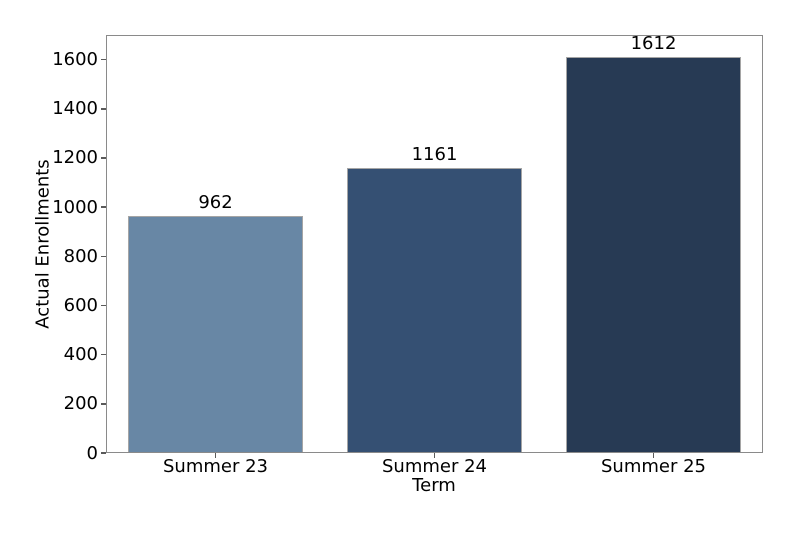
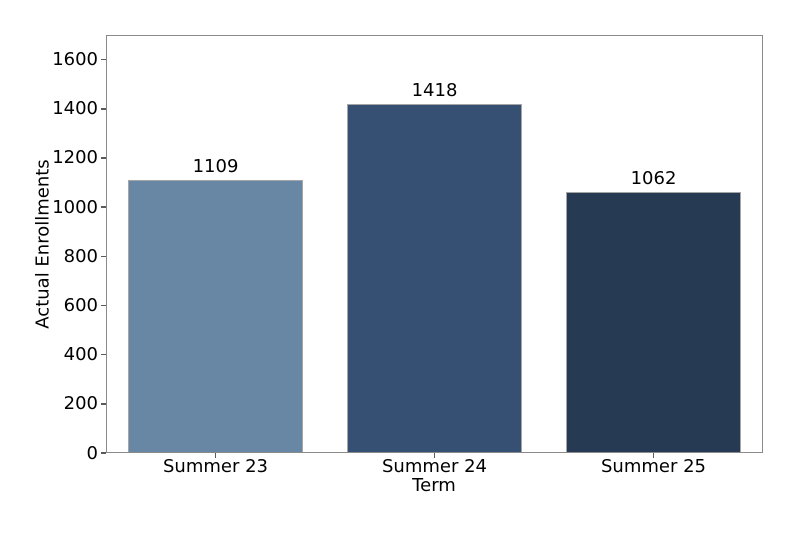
Summer 23: 962 -> 1109
Summer 24: 1161 -> 1418
Summer 25: 1612 -> 1062
